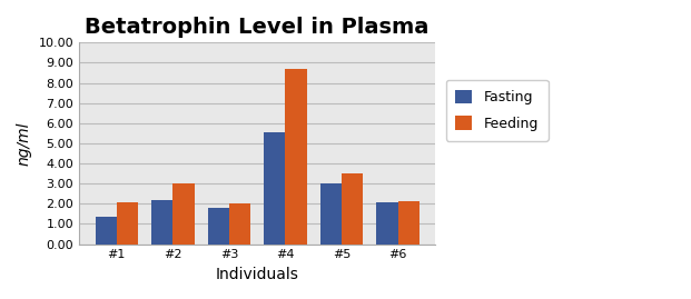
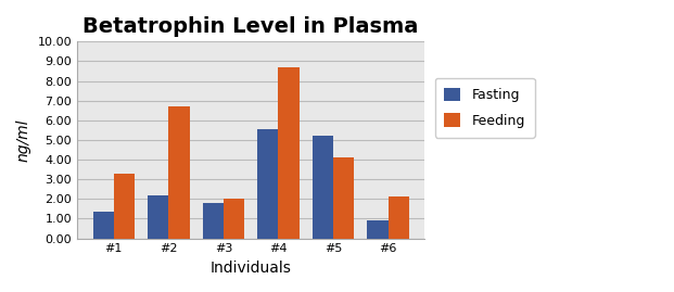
Feeding/#1: 2.1 -> 3.3
Feeding/#2: 3.0 -> 6.7
Fasting/#5: 3.0 -> 5.2
Feeding/#5: 3.5 -> 4.1
Fasting/#6: 2.0 -> 0.9
